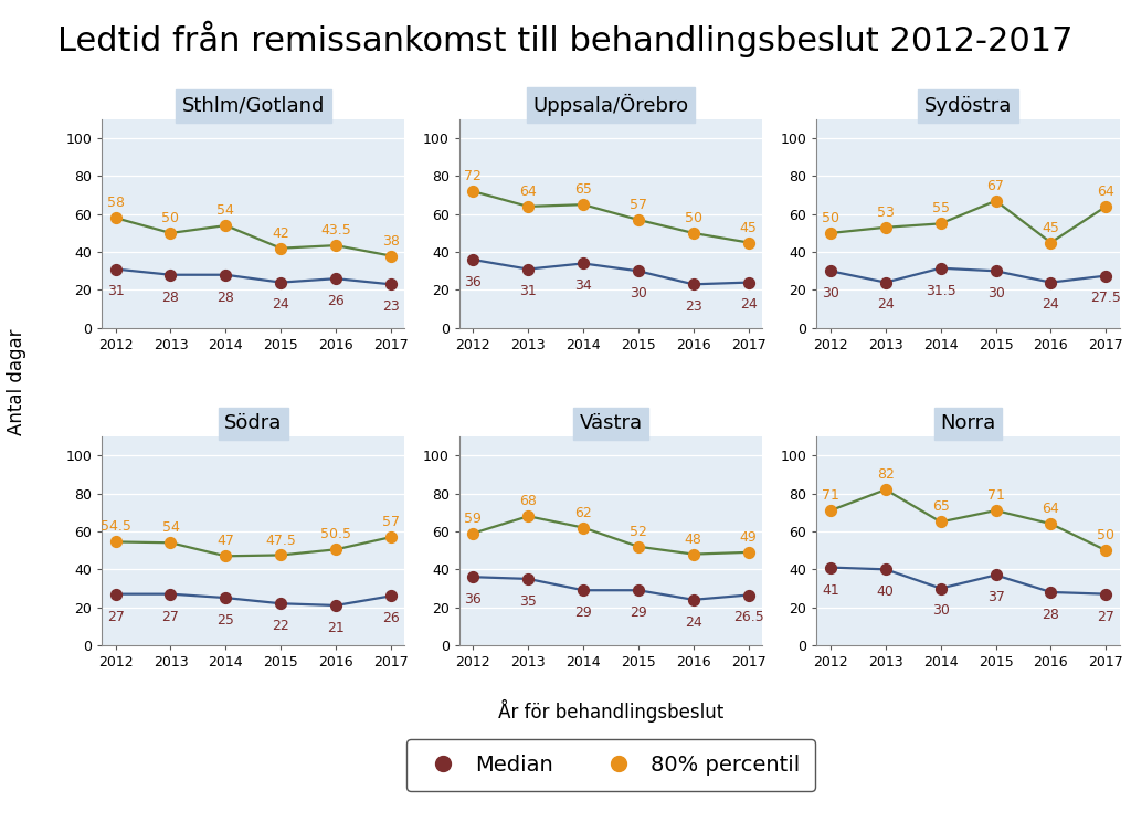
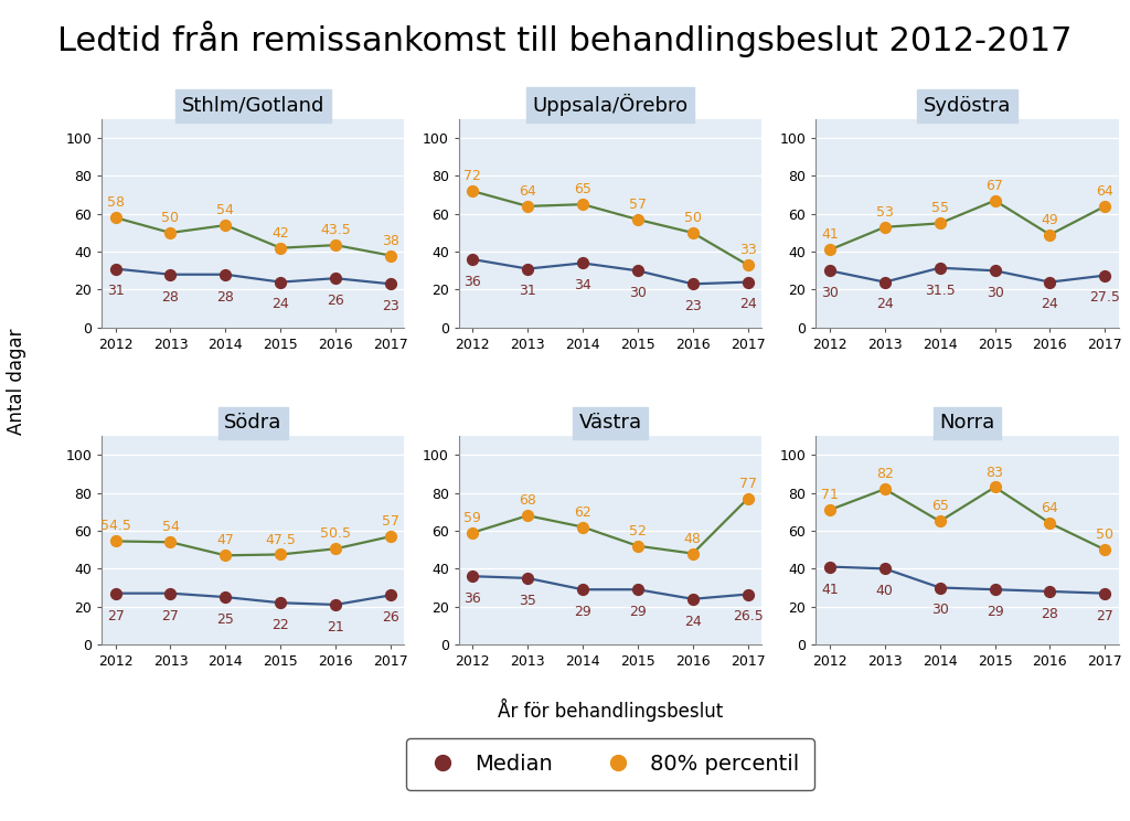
Uppsala/Örebro/80% percentil/2017: 45 -> 33
Sydöstra/80% percentil/2012: 50 -> 41
Sydöstra/80% percentil/2016: 45 -> 49
Västra/80% percentil/2017: 49 -> 77
Norra/Median/2015: 37 -> 29
Norra/80% percentil/2015: 71 -> 83
